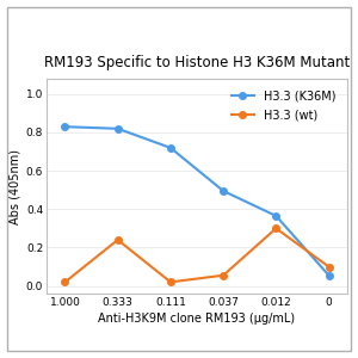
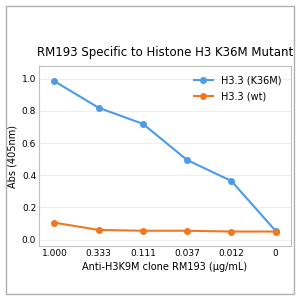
H3.3 (K36M)/1.000: 0.83 -> 0.98
H3.3 (wt)/1.000: 0.02 -> 0.10
H3.3 (wt)/0.333: 0.24 -> 0.06
H3.3 (wt)/0.111: 0.02 -> 0.06
H3.3 (wt)/0.012: 0.30 -> 0.05
H3.3 (wt)/0: 0.10 -> 0.05
